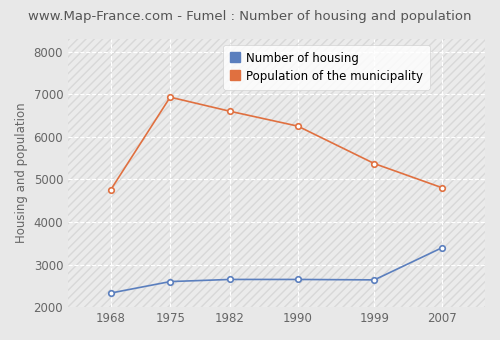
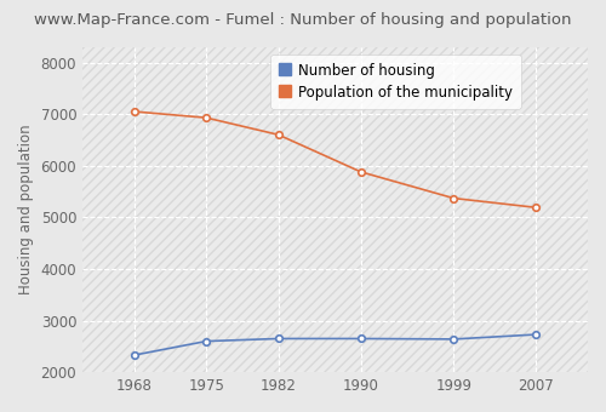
Population of the municipality/1968: 4750 -> 7050
Population of the municipality/1990: 6250 -> 5880
Number of housing/2007: 3400 -> 2730
Population of the municipality/2007: 4800 -> 5190
